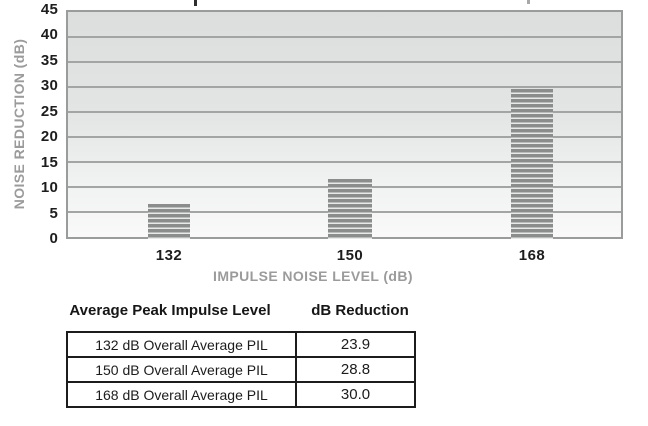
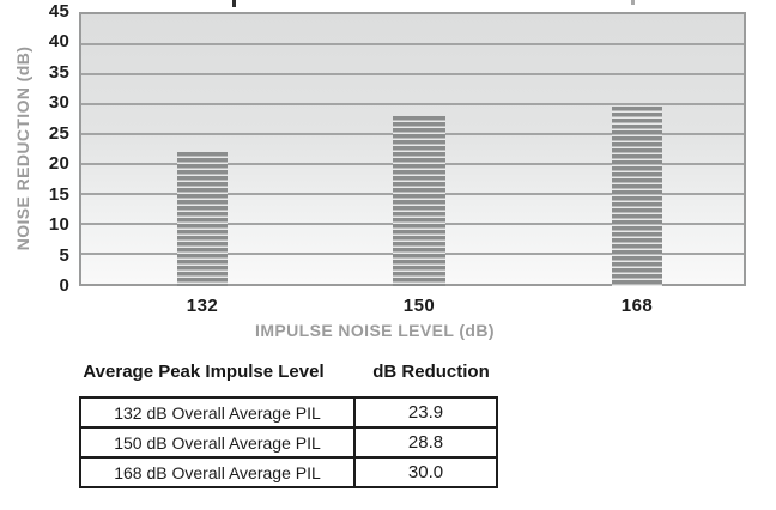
132: 7 -> 22
150: 12 -> 28
